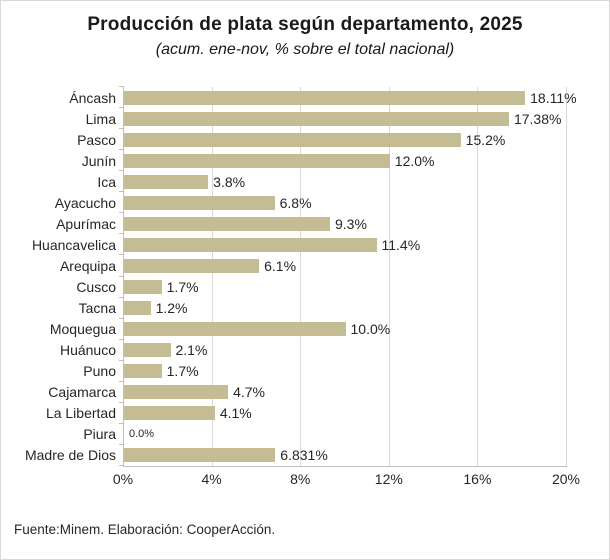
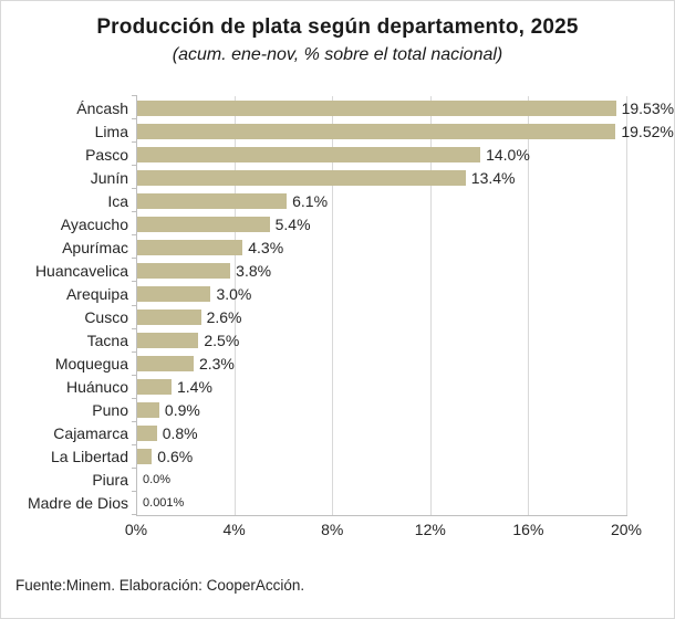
Áncash: 18.11% -> 19.53%
Lima: 17.38% -> 19.52%
Pasco: 15.2% -> 14.0%
Junín: 12.0% -> 13.4%
Ica: 3.8% -> 6.1%
Ayacucho: 6.8% -> 5.4%
Apurímac: 9.3% -> 4.3%
Huancavelica: 11.4% -> 3.8%
Arequipa: 6.1% -> 3.0%
Cusco: 1.7% -> 2.6%
Tacna: 1.2% -> 2.5%
Moquegua: 10.0% -> 2.3%
Huánuco: 2.1% -> 1.4%
Puno: 1.7% -> 0.9%
Cajamarca: 4.7% -> 0.8%
La Libertad: 4.1% -> 0.6%
Madre de Dios: 6.831% -> 0.001%
